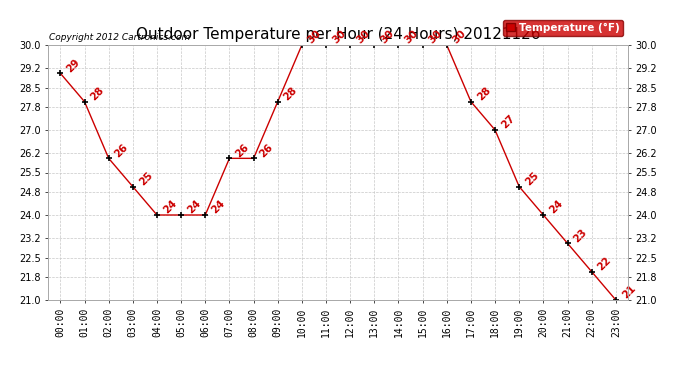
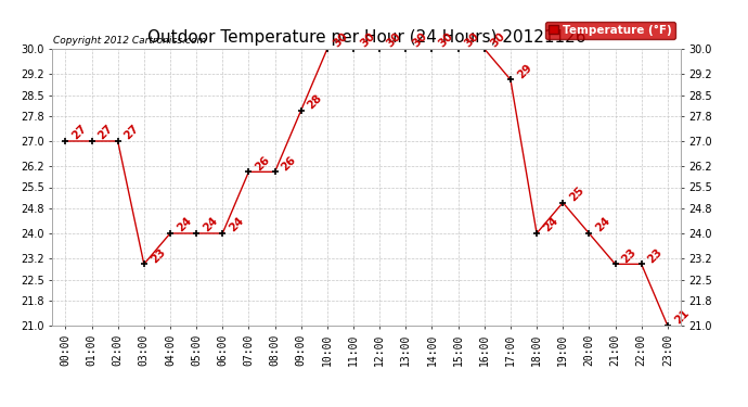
00:00: 29 -> 27
01:00: 28 -> 27
02:00: 26 -> 27
03:00: 25 -> 23
17:00: 28 -> 29
18:00: 27 -> 24
22:00: 22 -> 23
